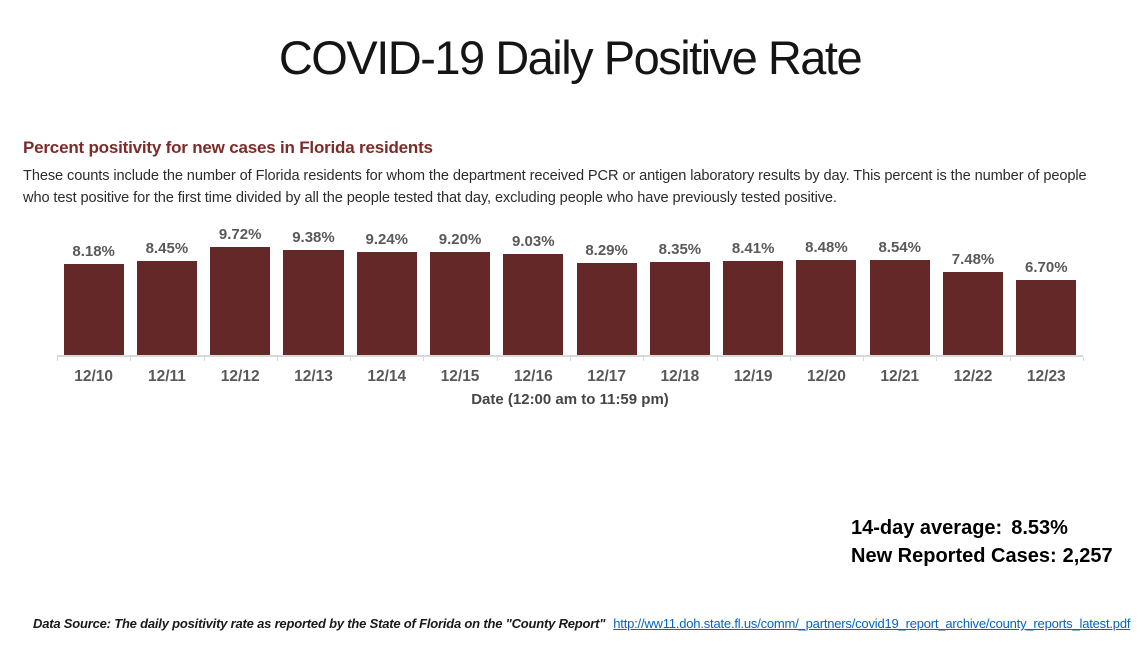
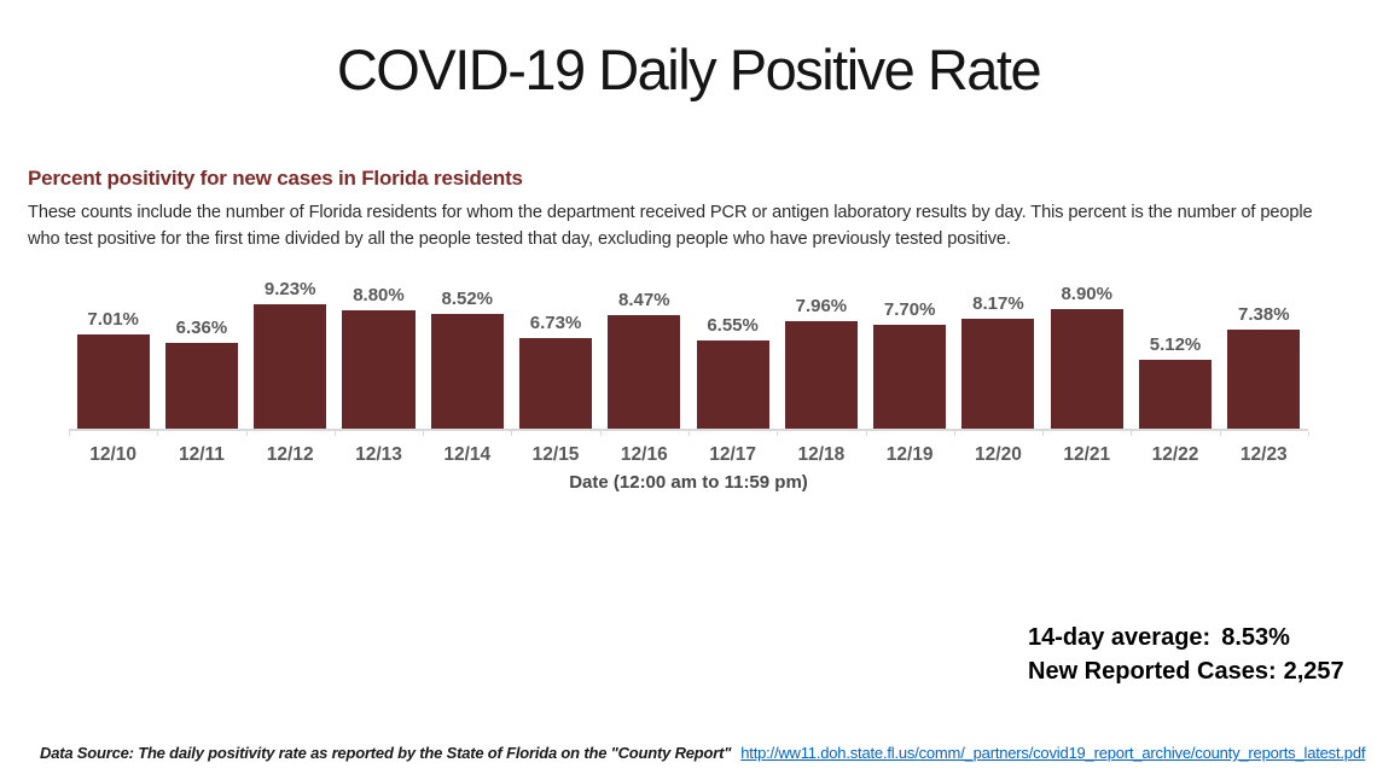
12/10: 8.18% -> 7.01%
12/11: 8.45% -> 6.36%
12/12: 9.72% -> 9.23%
12/13: 9.38% -> 8.80%
12/14: 9.24% -> 8.52%
12/15: 9.20% -> 6.73%
12/16: 9.03% -> 8.47%
12/17: 8.29% -> 6.55%
12/18: 8.35% -> 7.96%
12/19: 8.41% -> 7.70%
12/20: 8.48% -> 8.17%
12/21: 8.54% -> 8.90%
12/22: 7.48% -> 5.12%
12/23: 6.70% -> 7.38%
